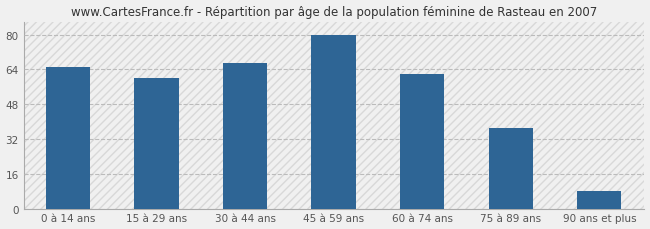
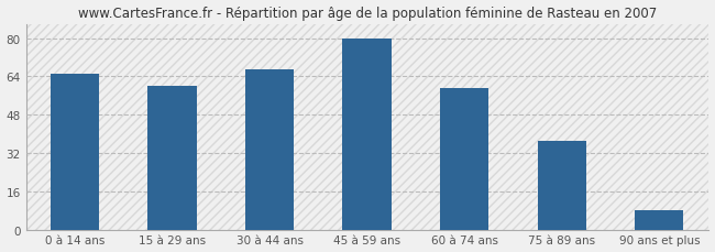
60 à 74 ans: 62 -> 59
